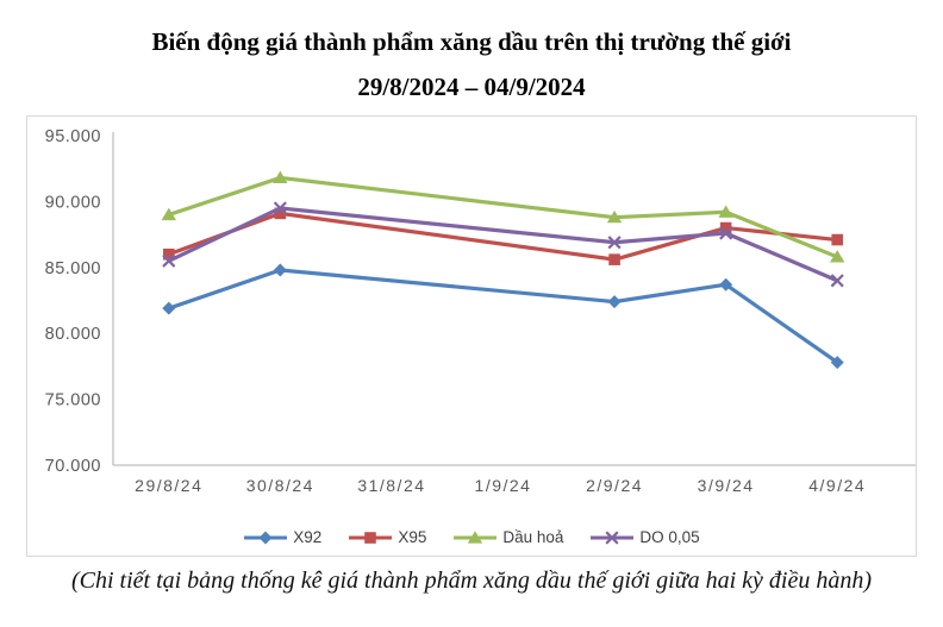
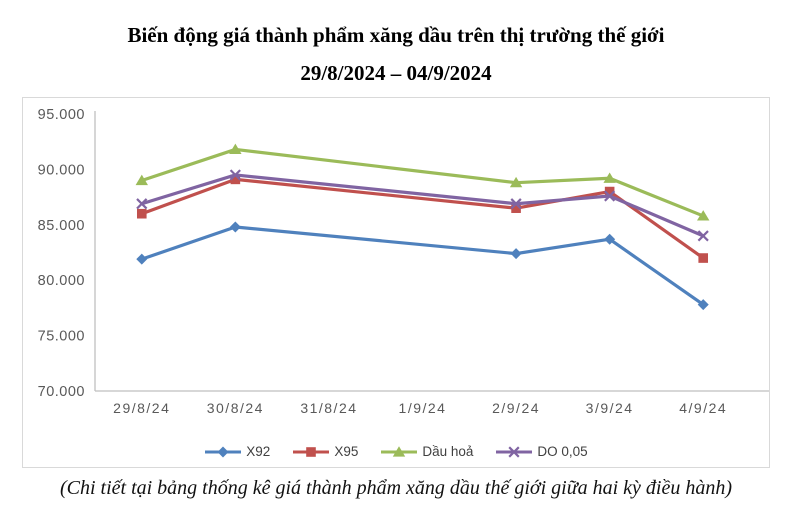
DO 0,05/29/8/24: 85500 -> 86900
X95/2/9/24: 85600 -> 86500
X95/4/9/24: 87100 -> 82000
